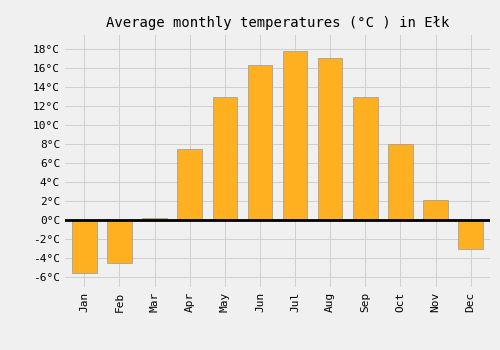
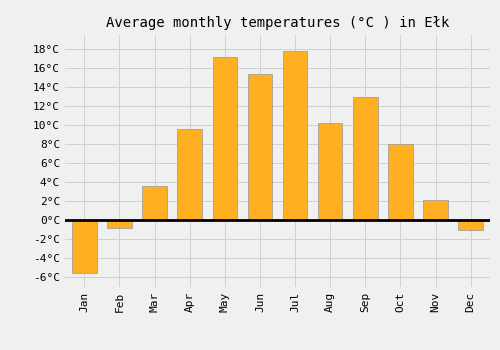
Feb: -4.5°C -> -0.8°C
Mar: 0.3°C -> 3.6°C
Apr: 7.5°C -> 9.6°C
May: 13.0°C -> 17.2°C
Jun: 16.3°C -> 15.4°C
Aug: 17.1°C -> 10.2°C
Dec: -3.0°C -> -1.0°C
